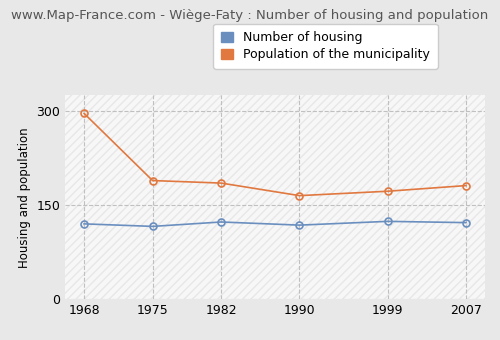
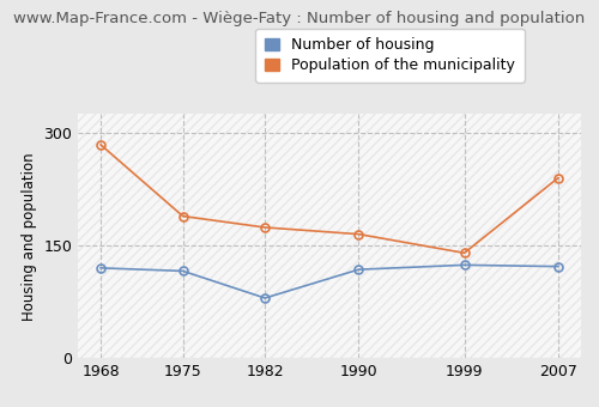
Population of the municipality/1968: 296 -> 284
Number of housing/1982: 123 -> 80
Population of the municipality/1982: 185 -> 174
Population of the municipality/1999: 172 -> 140
Population of the municipality/2007: 181 -> 240
